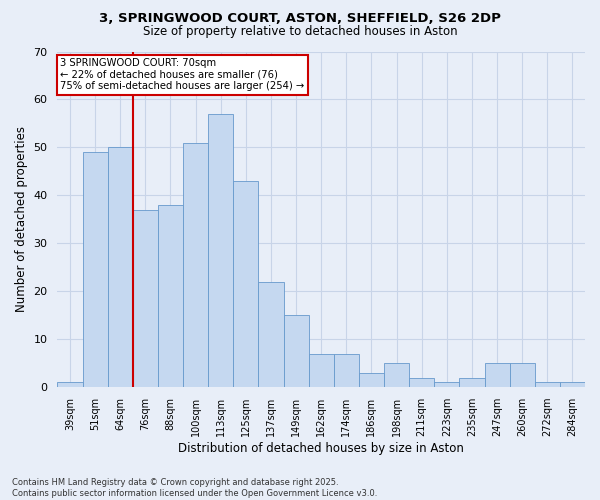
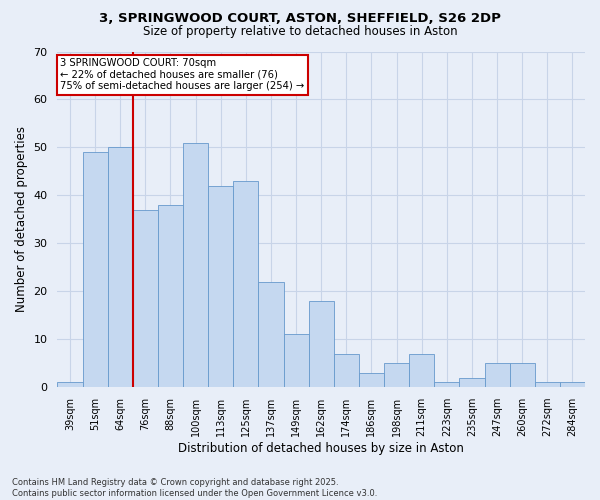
113sqm: 57 -> 42
149sqm: 15 -> 11
162sqm: 7 -> 18
211sqm: 2 -> 7
